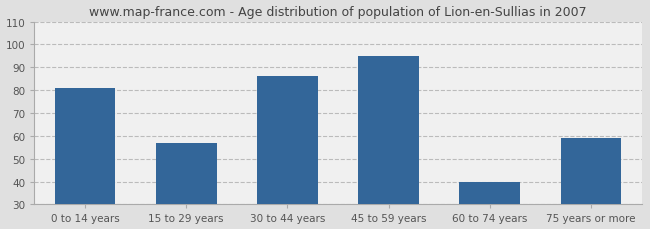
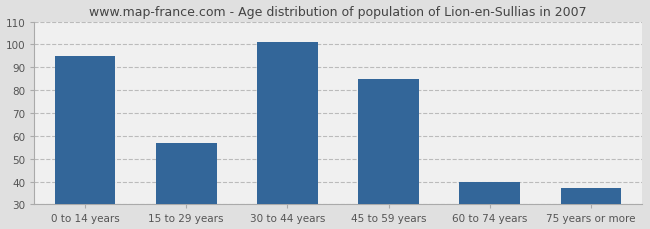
0 to 14 years: 81 -> 95
30 to 44 years: 86 -> 101
45 to 59 years: 95 -> 85
75 years or more: 59 -> 37
